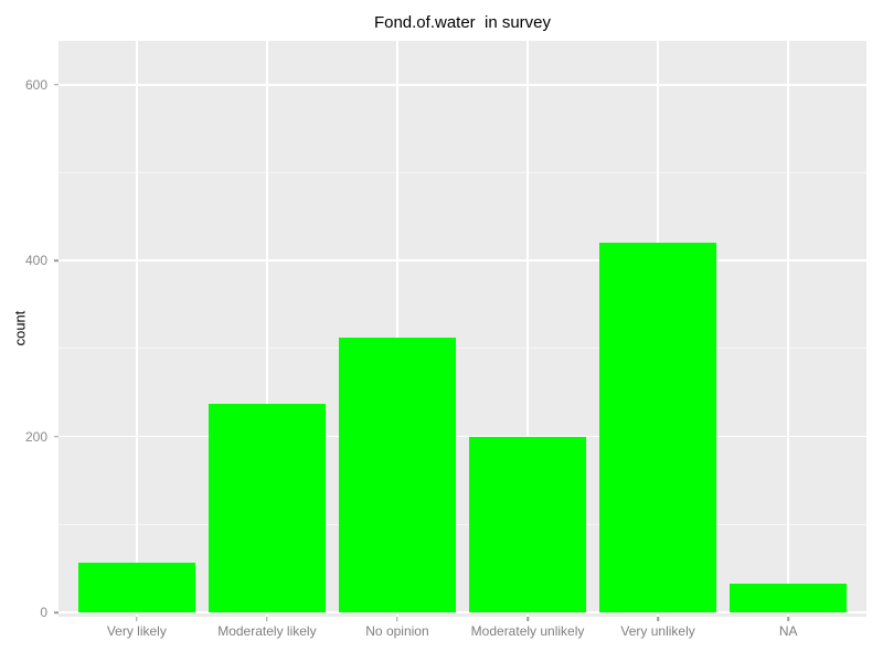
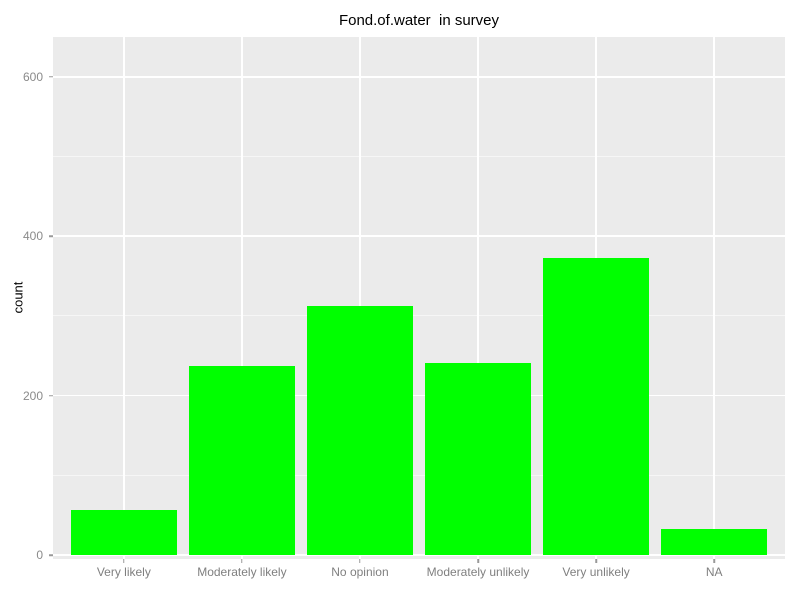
Moderately unlikely: 200 -> 240
Very unlikely: 420 -> 370
